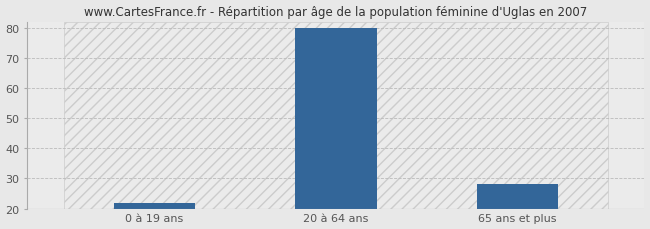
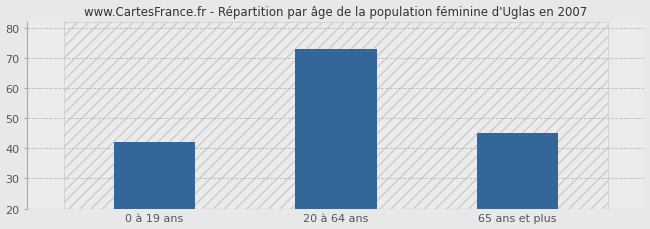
0 à 19 ans: 22 -> 42
20 à 64 ans: 80 -> 73
65 ans et plus: 28 -> 45
